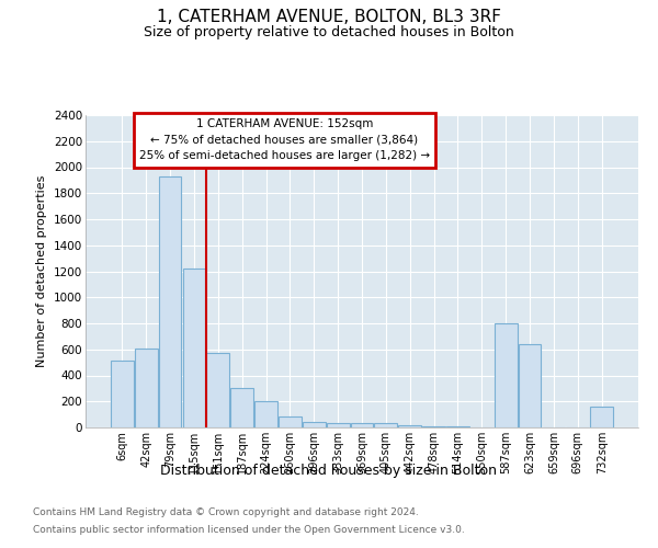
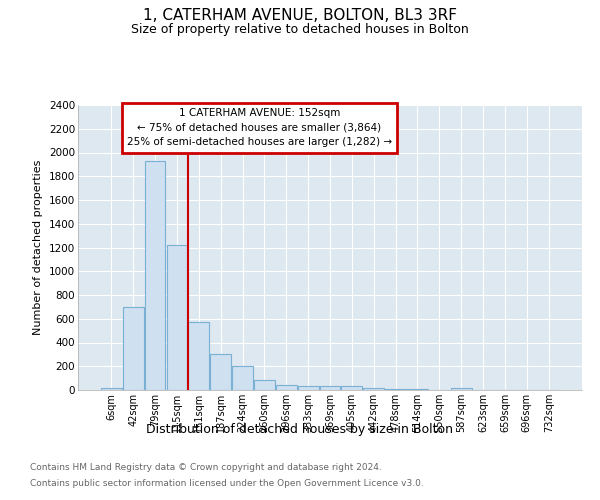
6sqm: 510 -> 20
42sqm: 610 -> 700
587sqm: 800 -> 20
623sqm: 640 -> 0
732sqm: 160 -> 0
